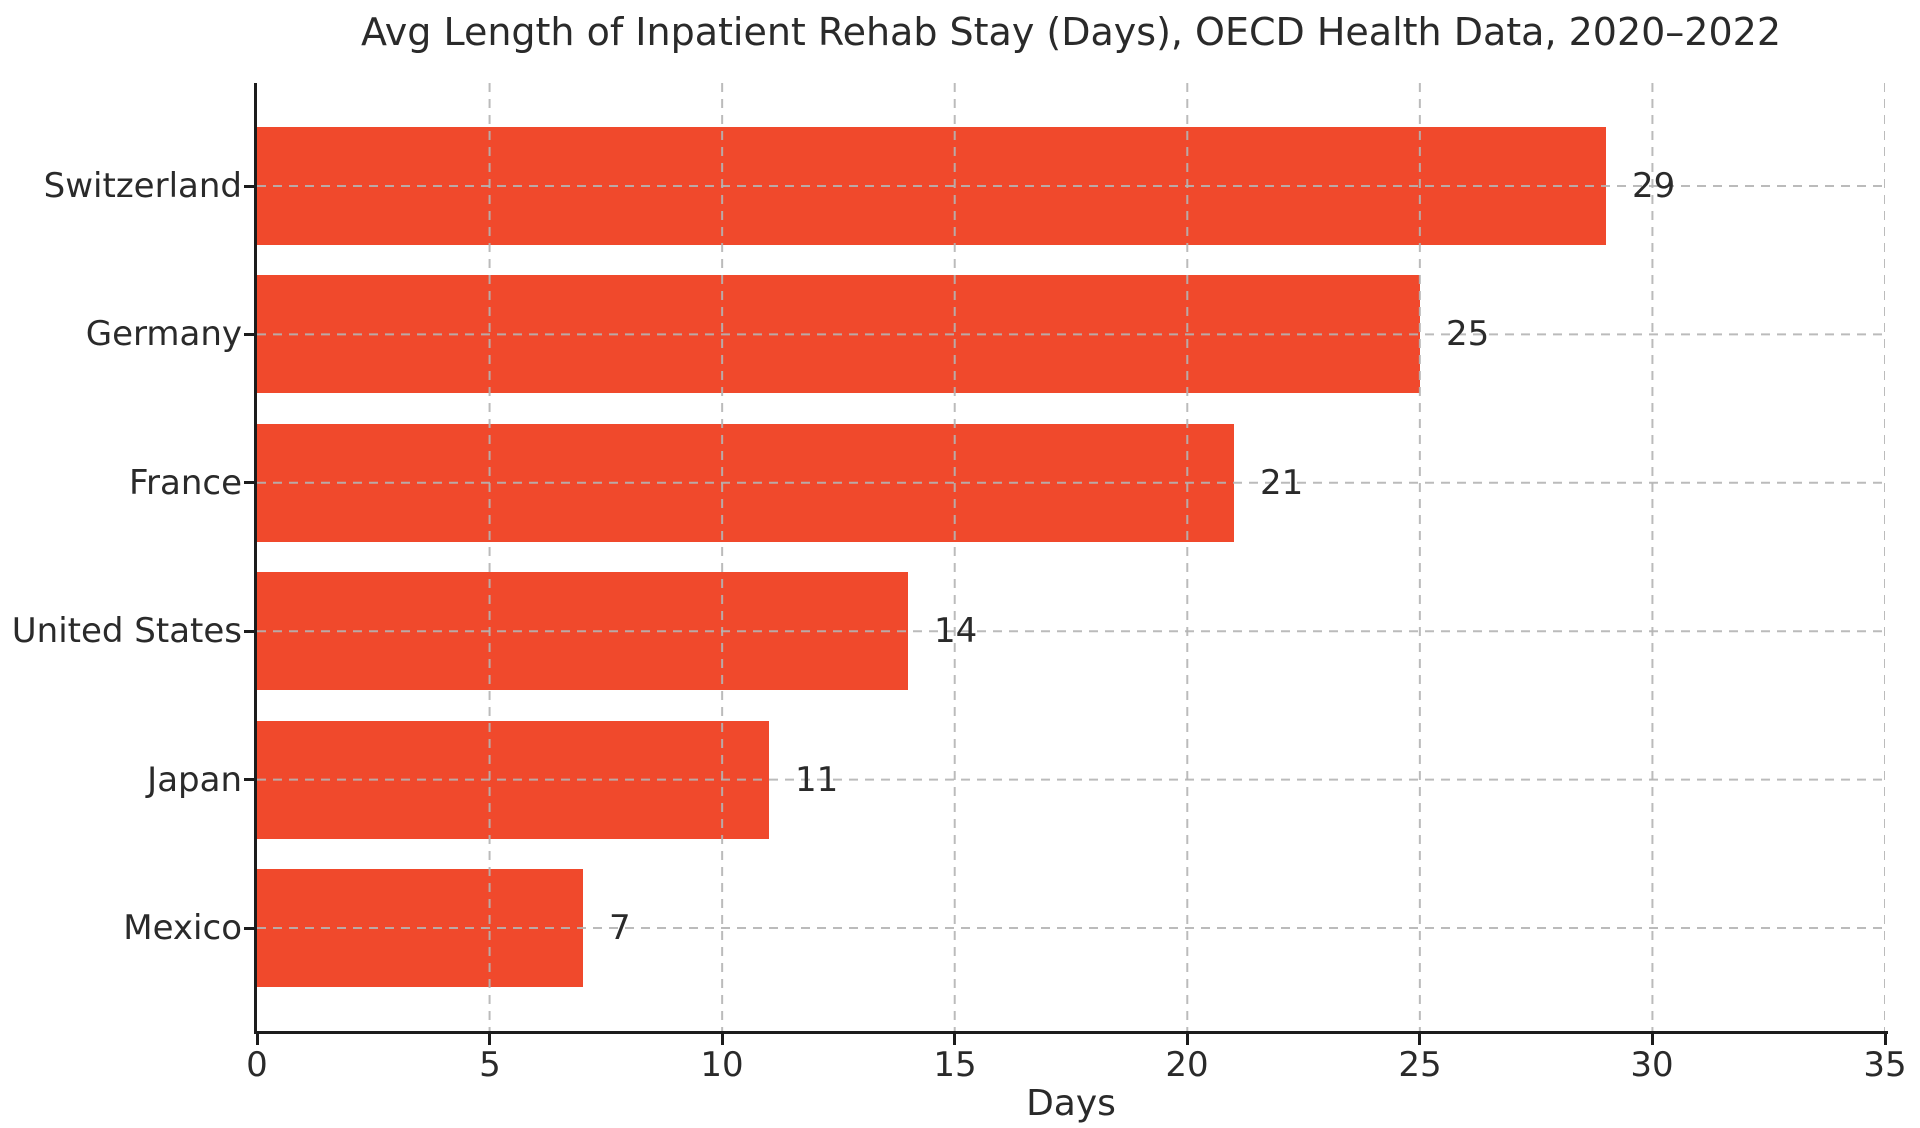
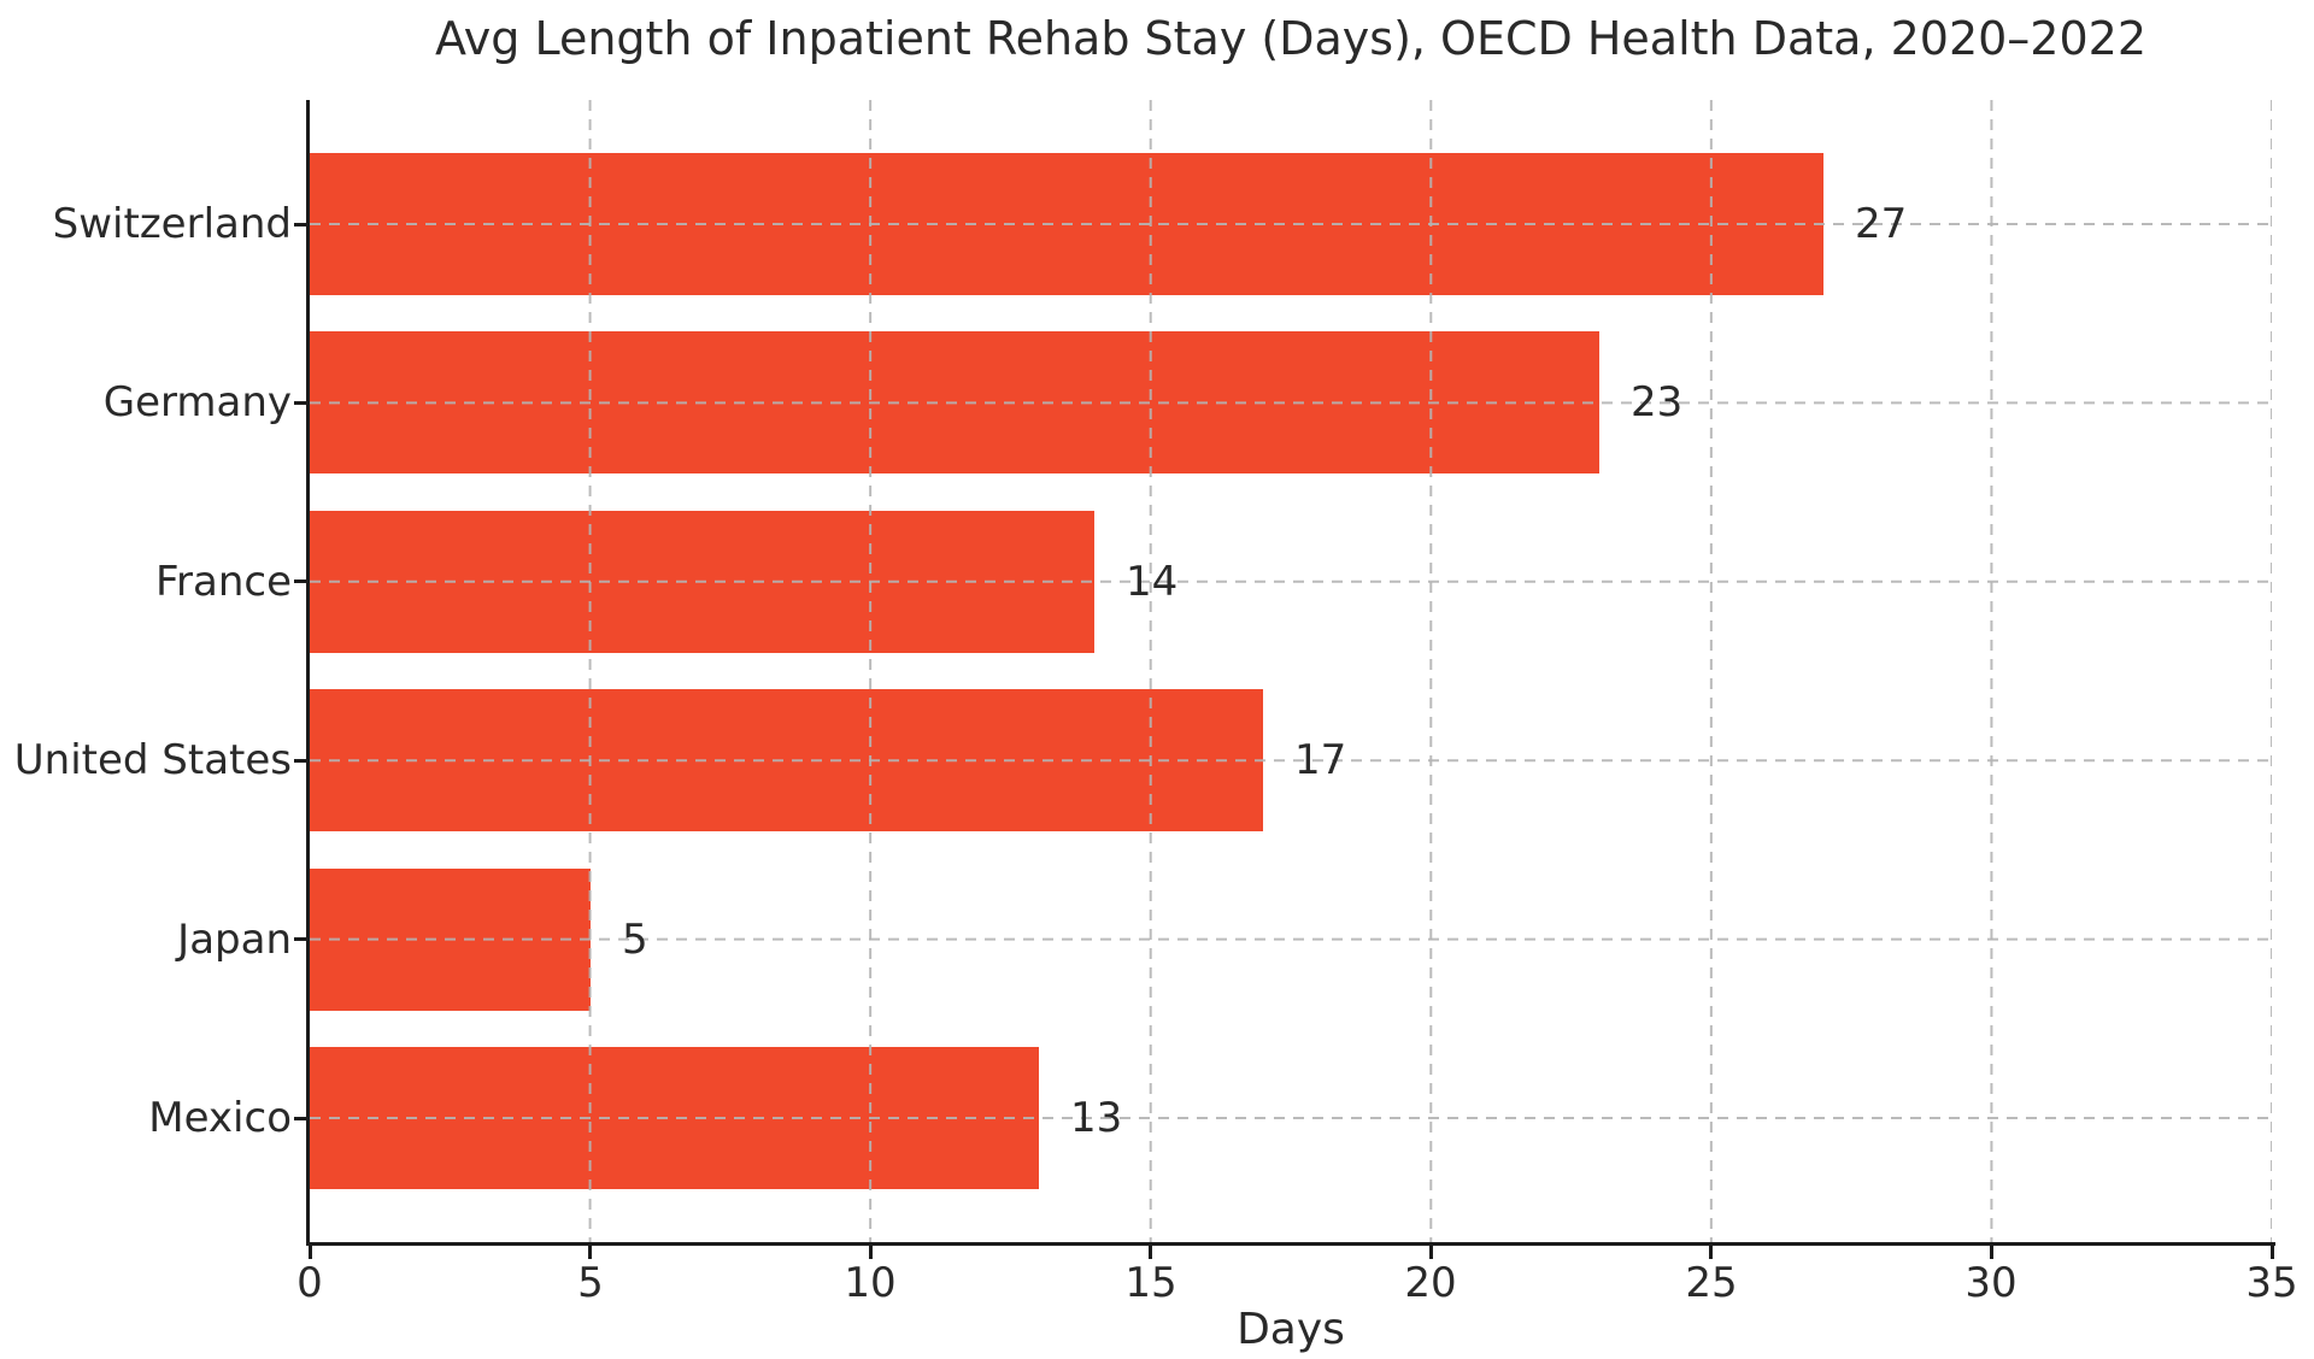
Switzerland: 29 -> 27
Germany: 25 -> 23
France: 21 -> 14
United States: 14 -> 17
Japan: 11 -> 5
Mexico: 7 -> 13
